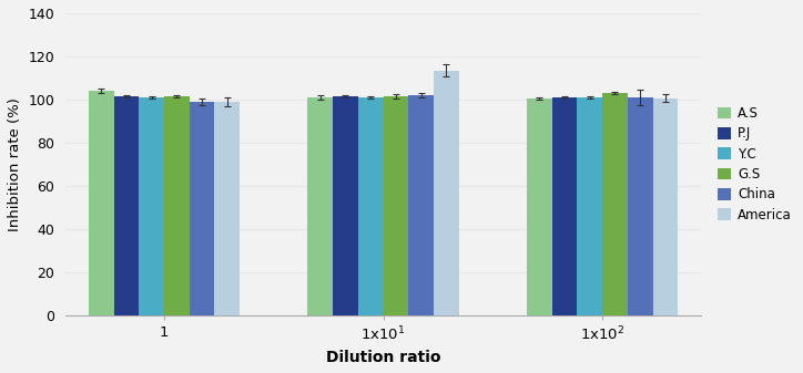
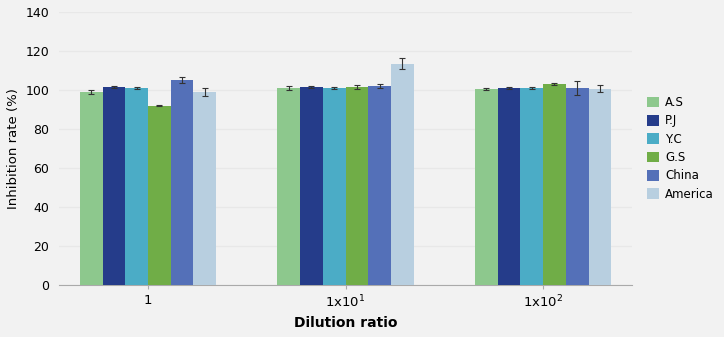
A.S/1: 104 -> 99
G.S/1: 102 -> 92
China/1: 99 -> 105
